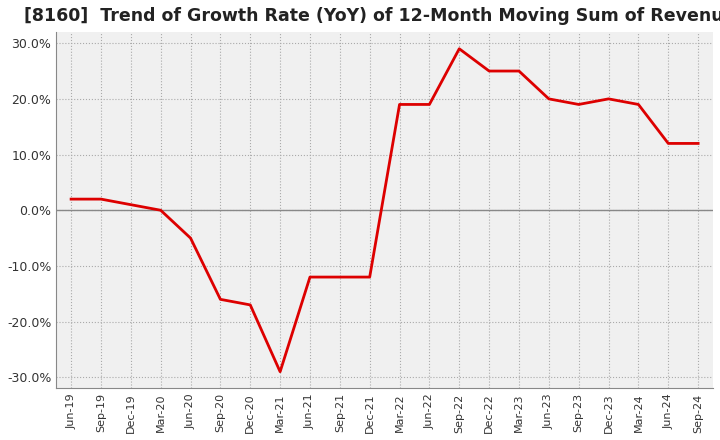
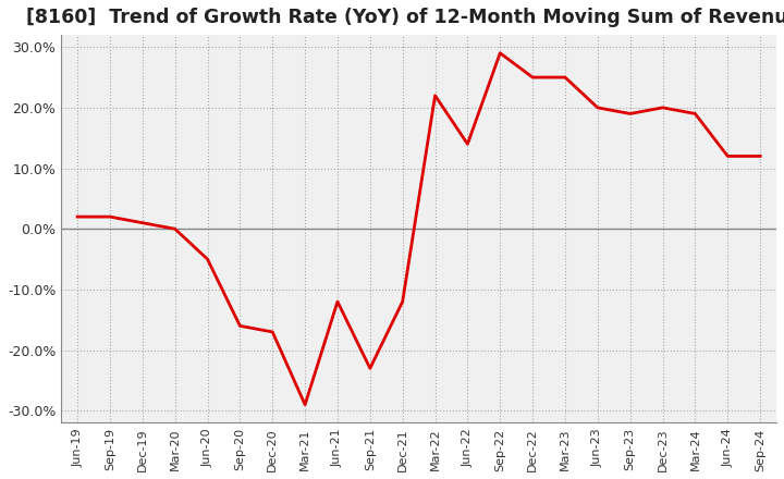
Sep-21: -12% -> -23%
Mar-22: 19% -> 22%
Jun-22: 19% -> 14%
